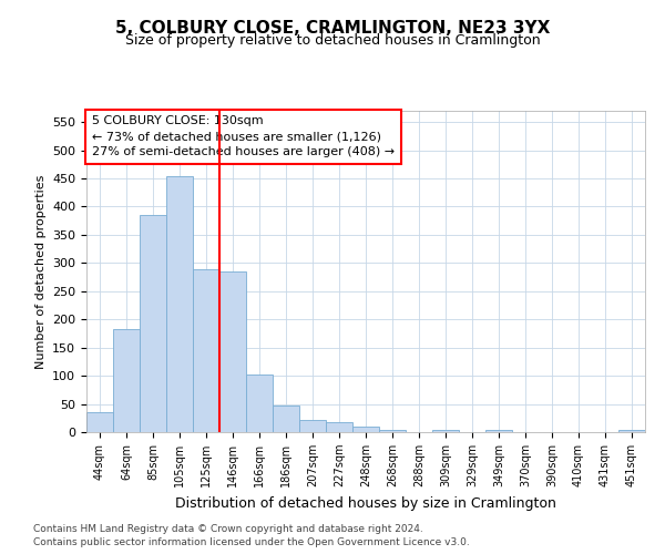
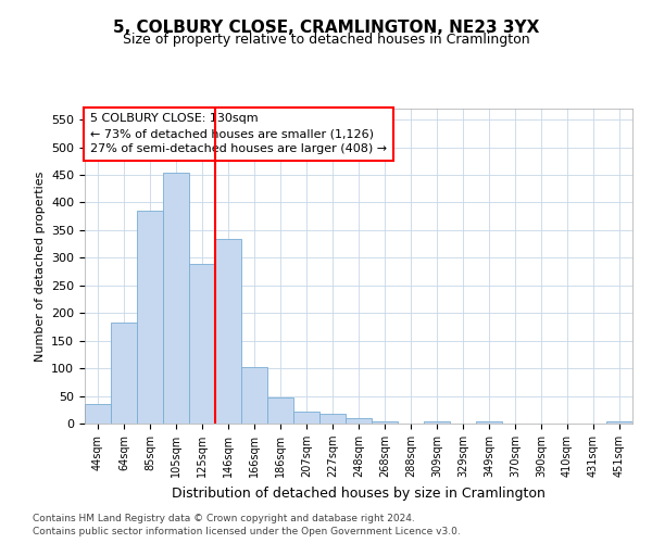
146sqm: 285 -> 334
